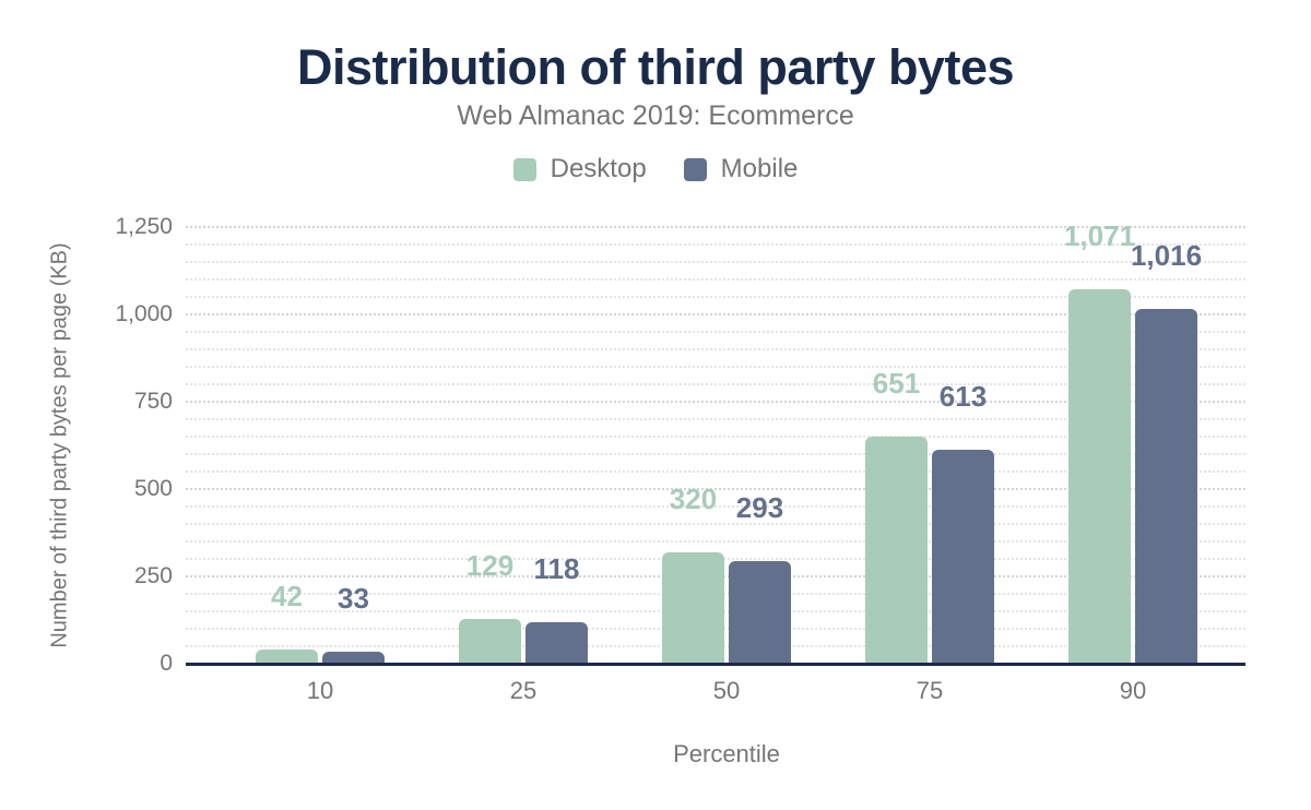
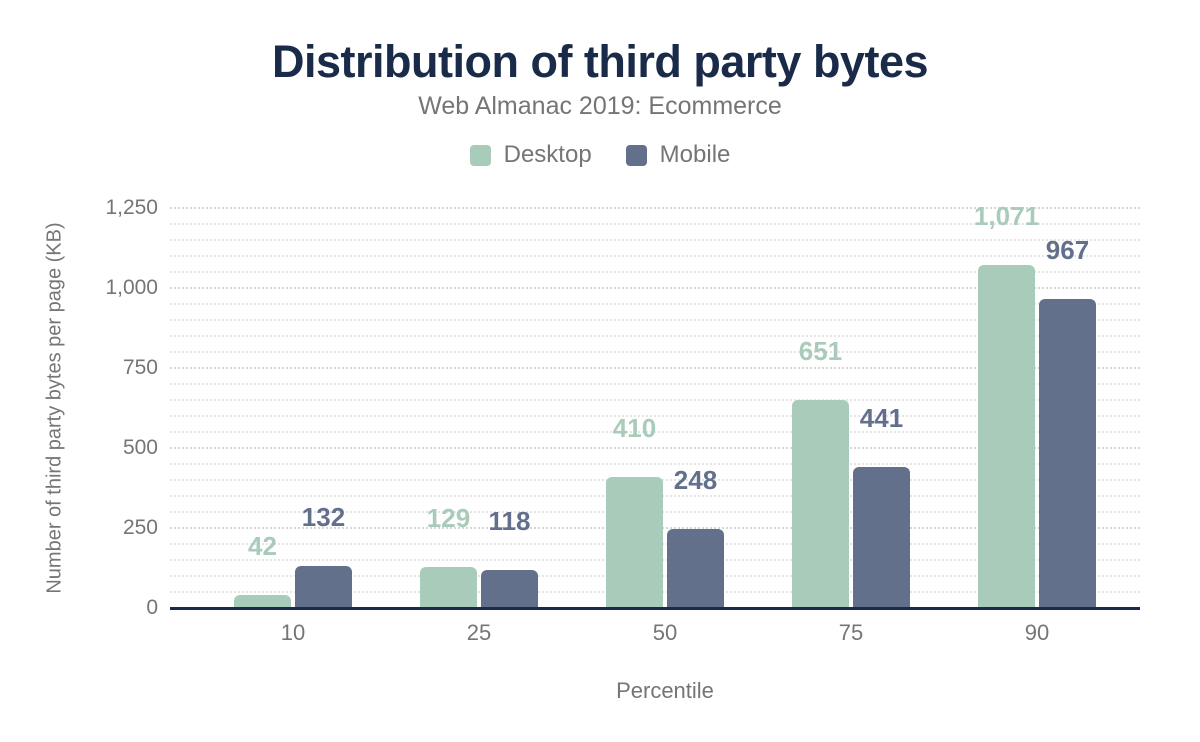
Mobile/10: 33 -> 132
Desktop/50: 320 -> 410
Mobile/50: 293 -> 248
Mobile/75: 613 -> 441
Mobile/90: 1,016 -> 967
